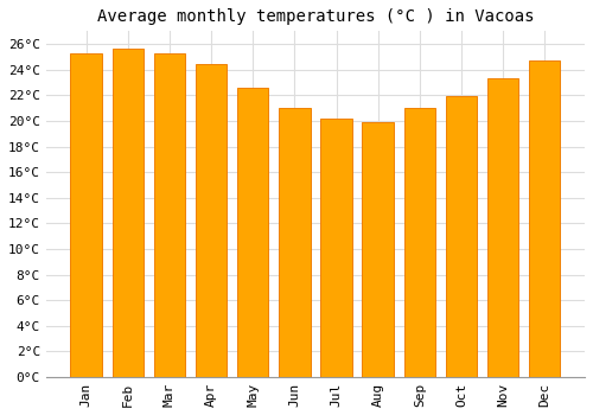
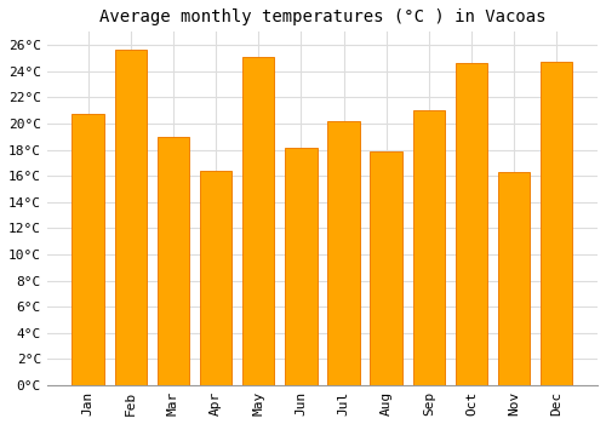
Jan: 25.3°C -> 20.7°C
Mar: 25.3°C -> 19.0°C
Apr: 24.4°C -> 16.4°C
May: 22.6°C -> 25.1°C
Jun: 21.0°C -> 18.1°C
Aug: 19.9°C -> 17.9°C
Oct: 21.9°C -> 24.6°C
Nov: 23.3°C -> 16.3°C
